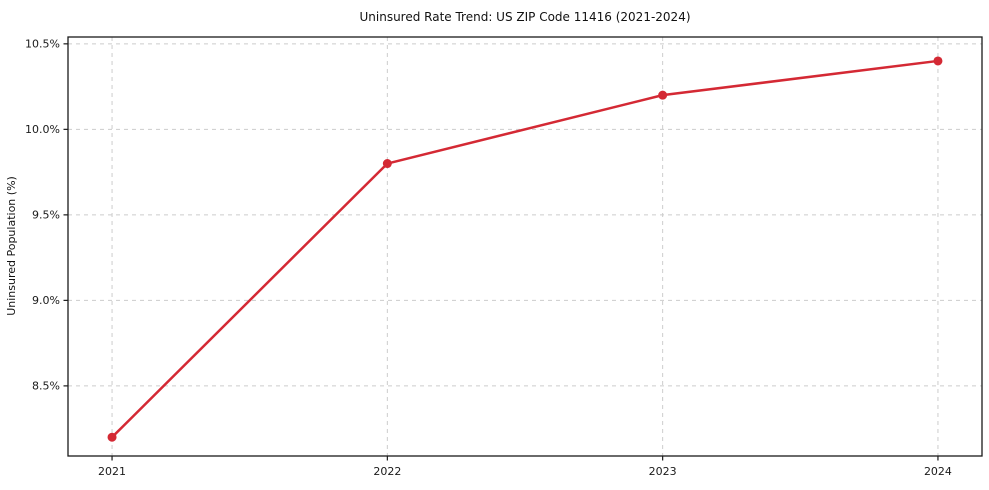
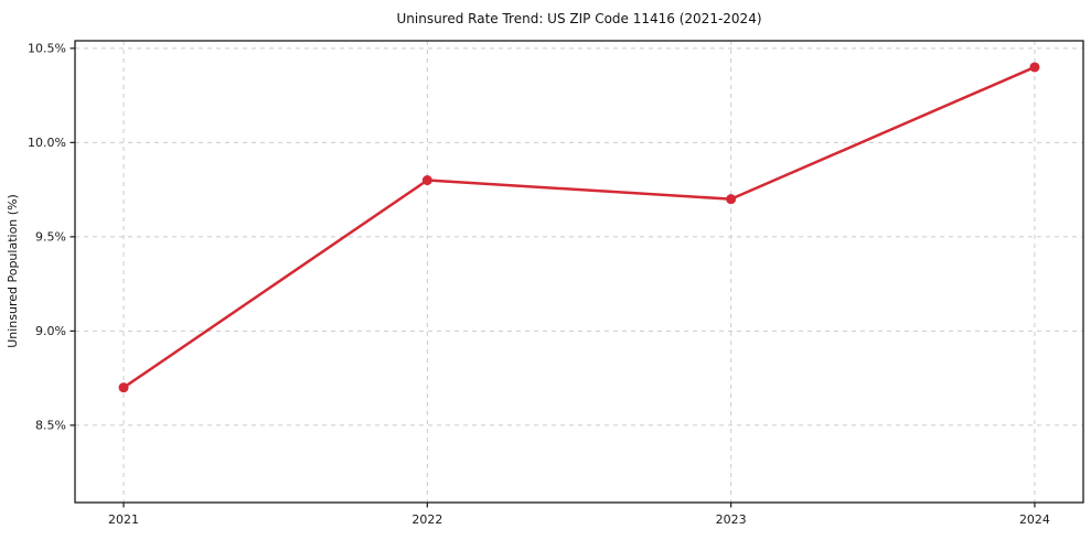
2021: 8.2% -> 8.7%
2023: 10.2% -> 9.7%
